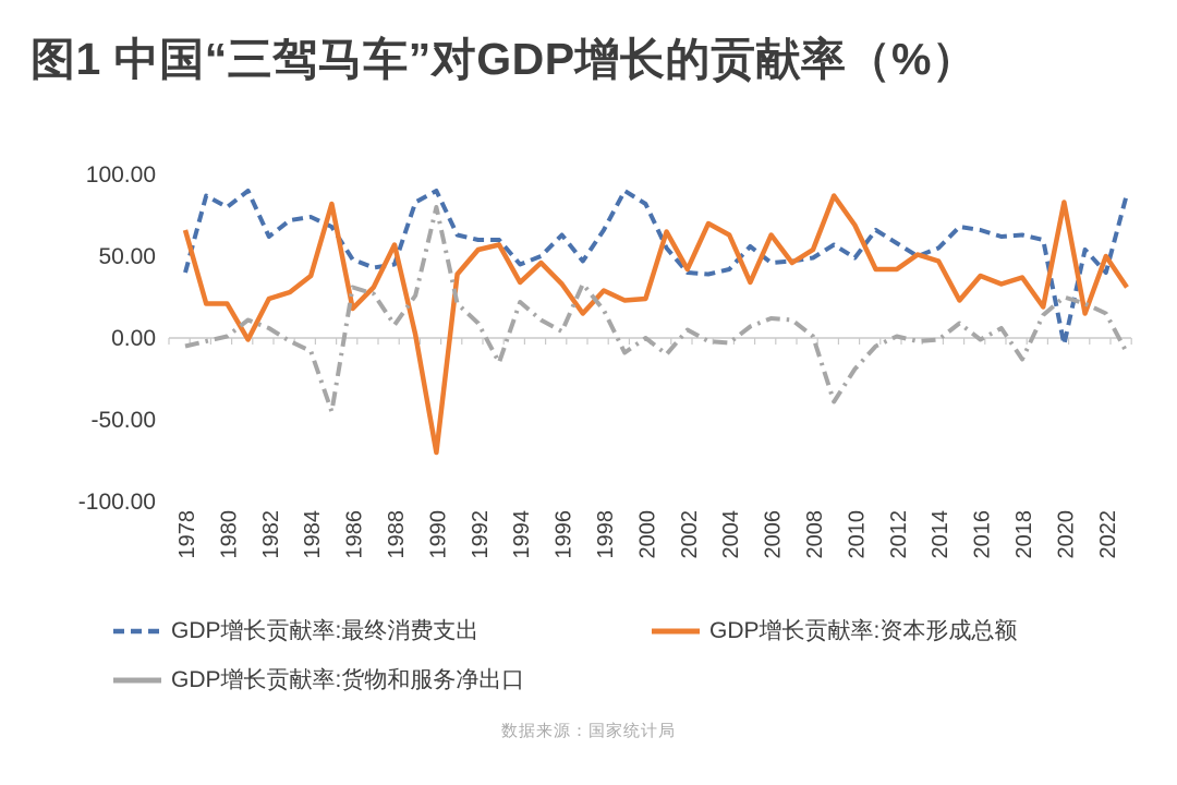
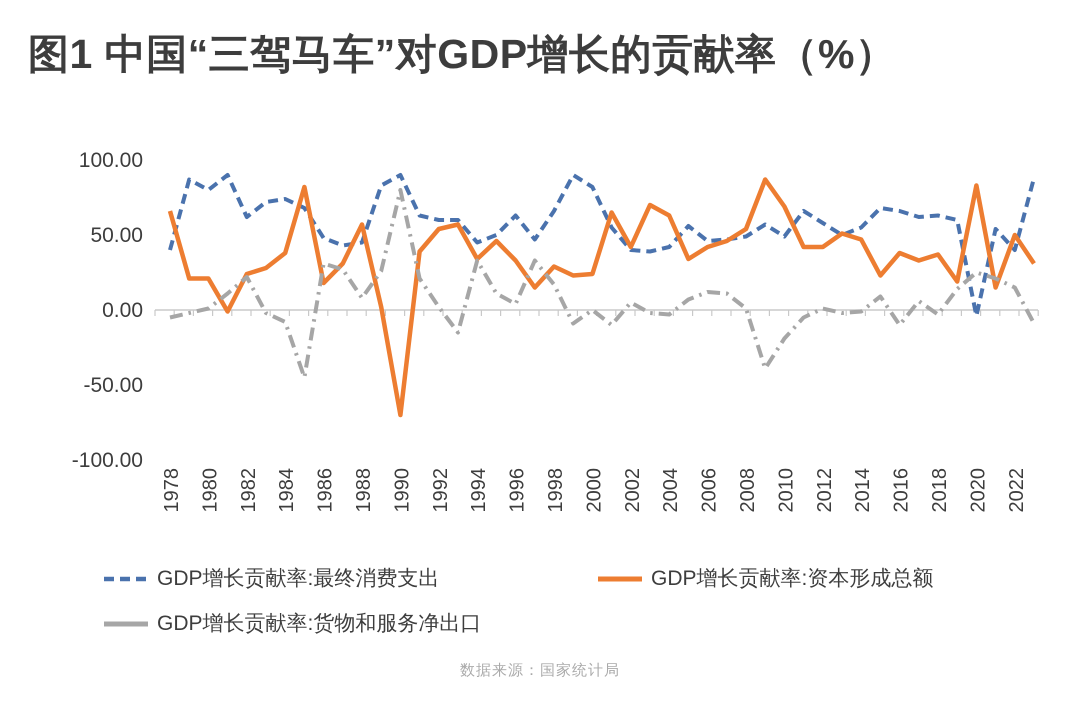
GDP增长贡献率:货物和服务净出口/1982: 6 -> 22
GDP增长贡献率:货物和服务净出口/1992: 9 -> 2
GDP增长贡献率:货物和服务净出口/1994: 22 -> 33
GDP增长贡献率:资本形成总额/2006: 63 -> 42
GDP增长贡献率:货物和服务净出口/2016: -1 -> -10
GDP增长贡献率:货物和服务净出口/2018: -13 -> -3
